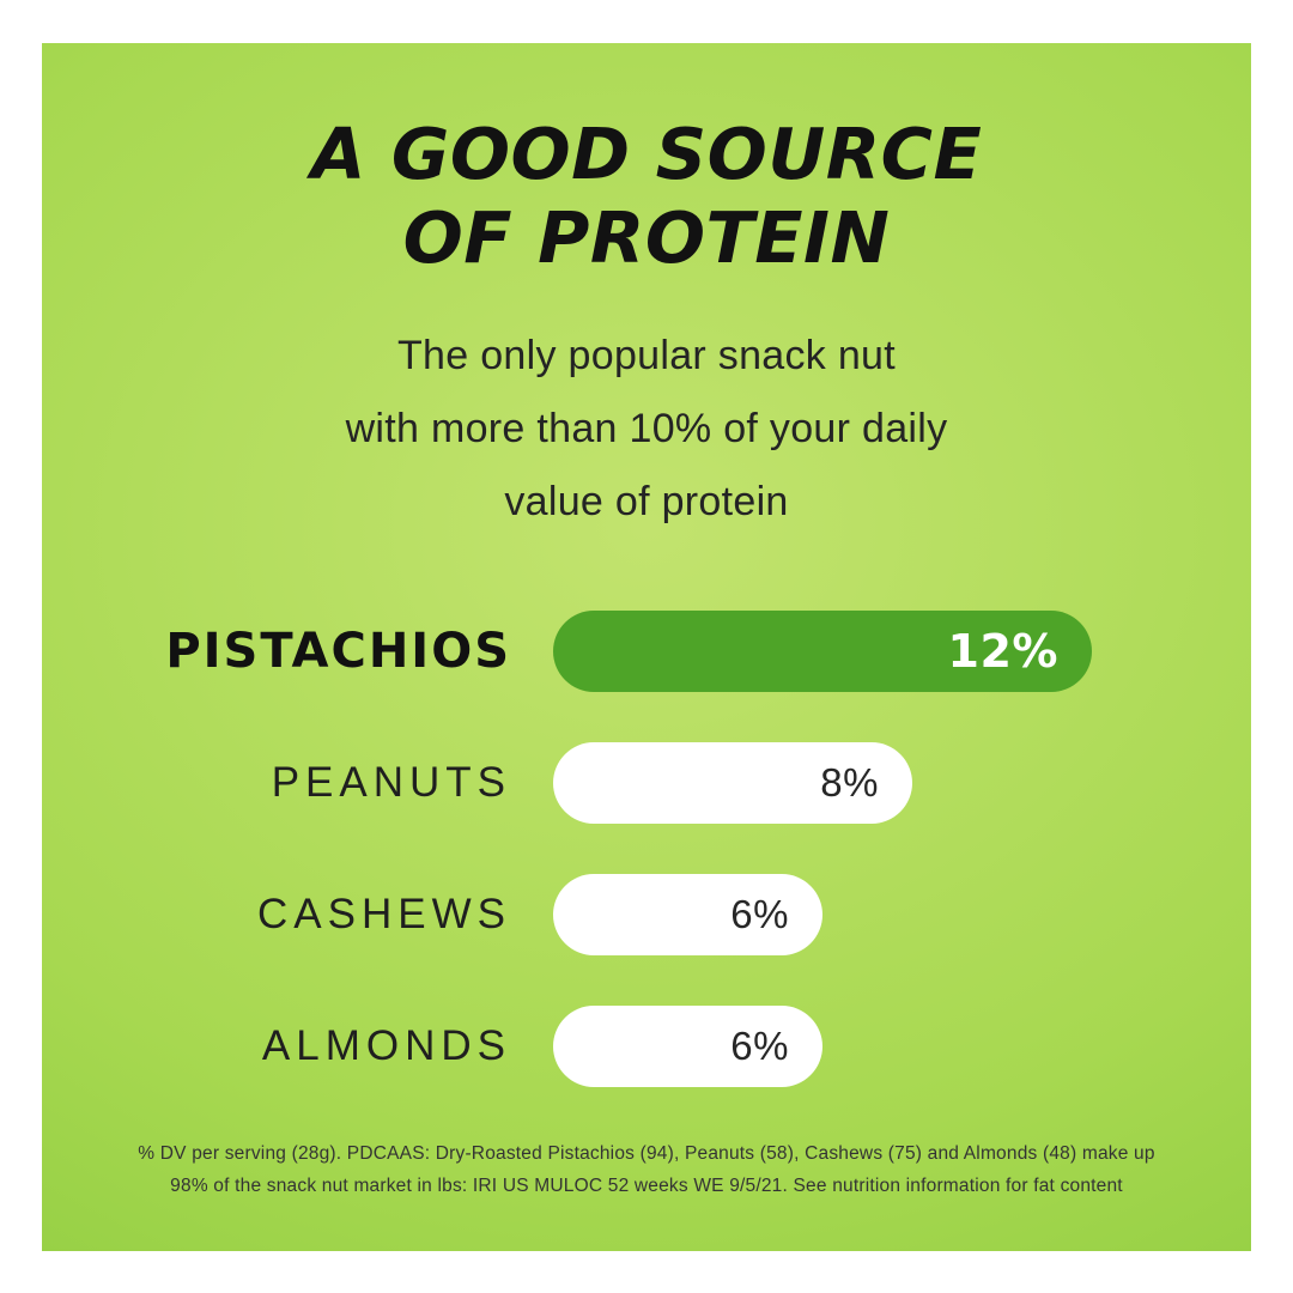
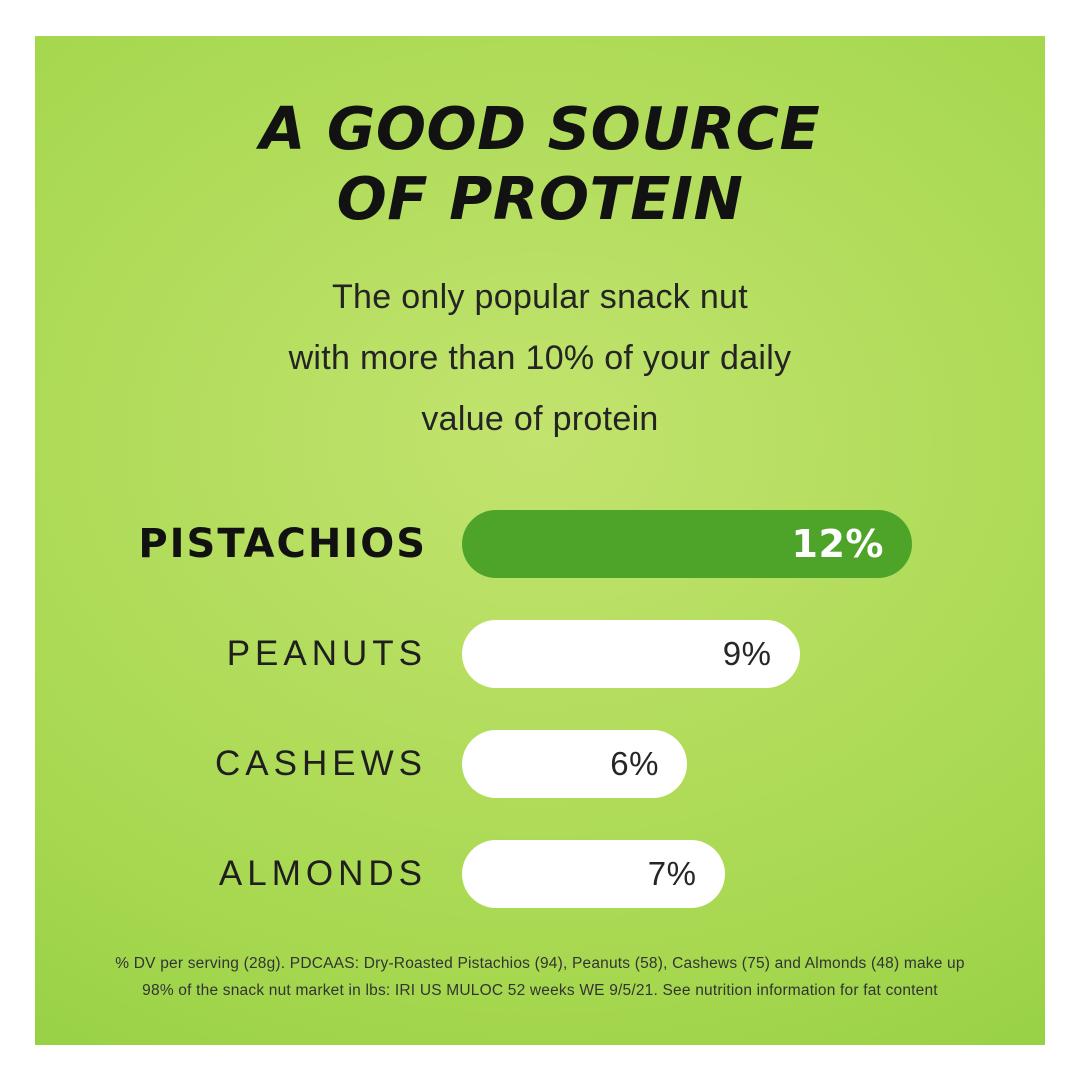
PEANUTS: 8% -> 9%
ALMONDS: 6% -> 7%
